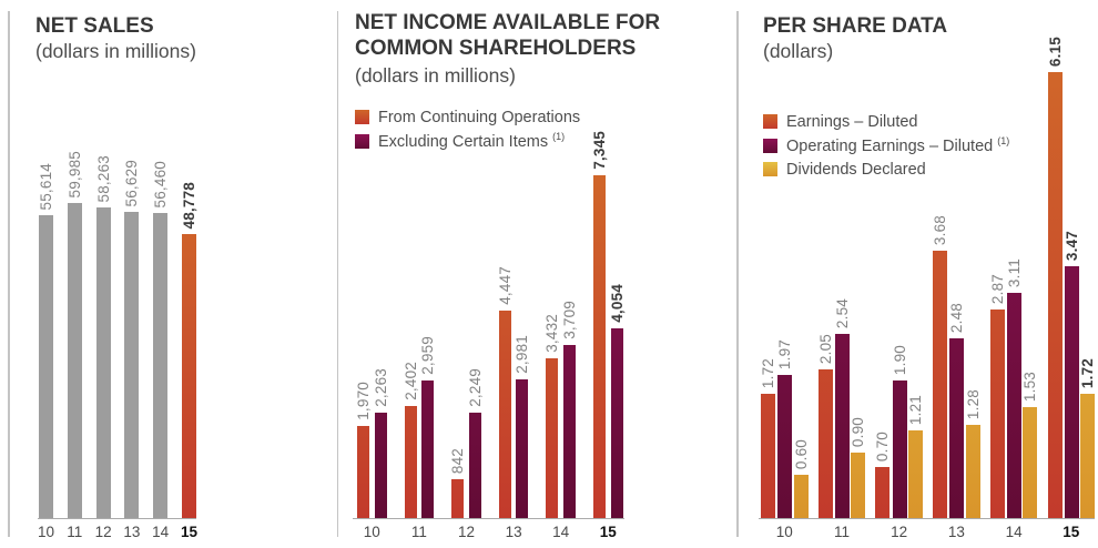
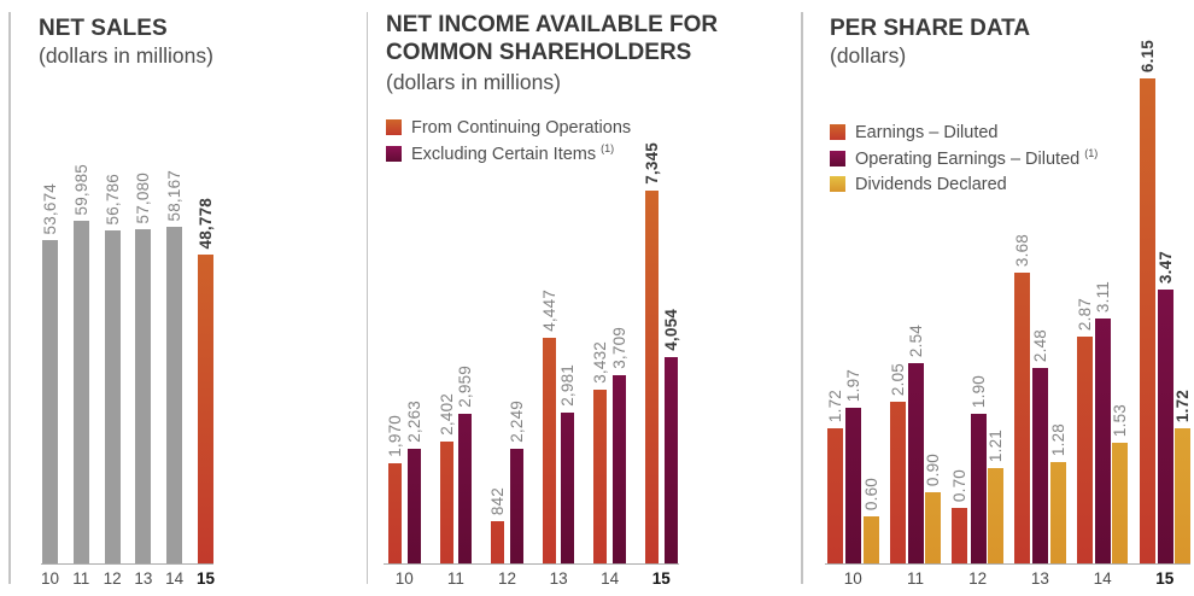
NET SALES/10: 55,614 -> 53,674
NET SALES/12: 58,263 -> 56,786
NET SALES/13: 56,629 -> 57,080
NET SALES/14: 56,460 -> 58,167
